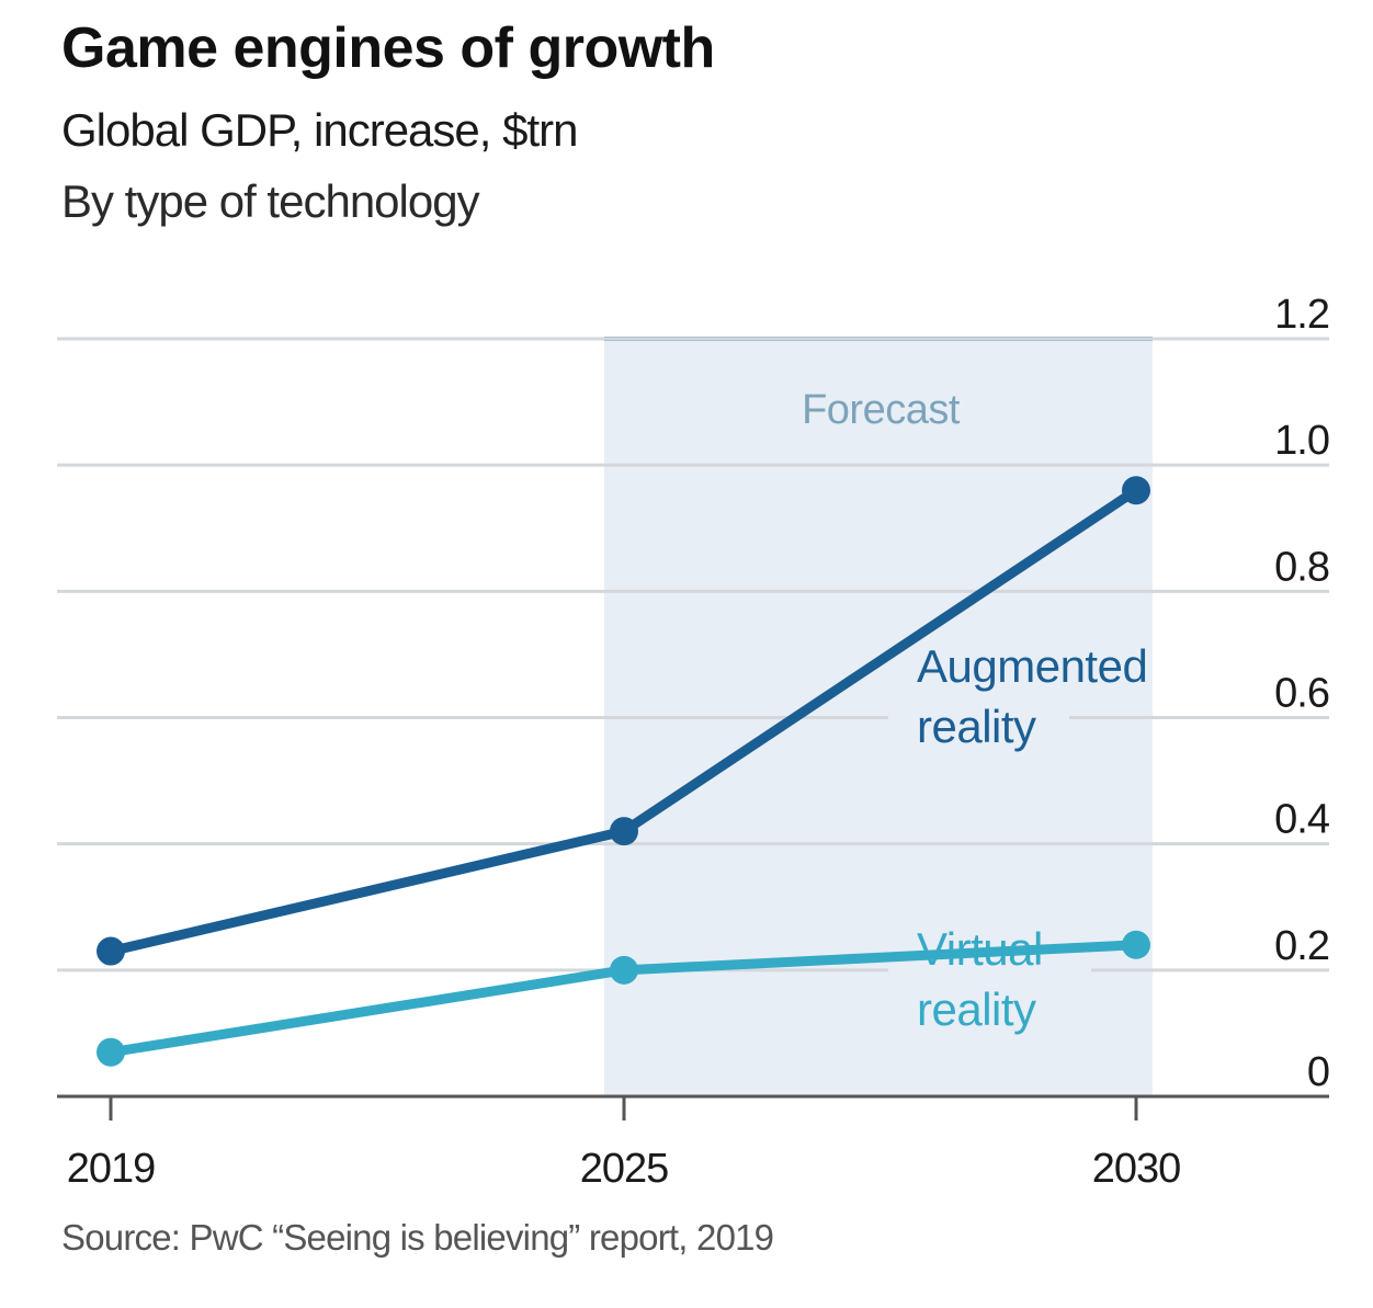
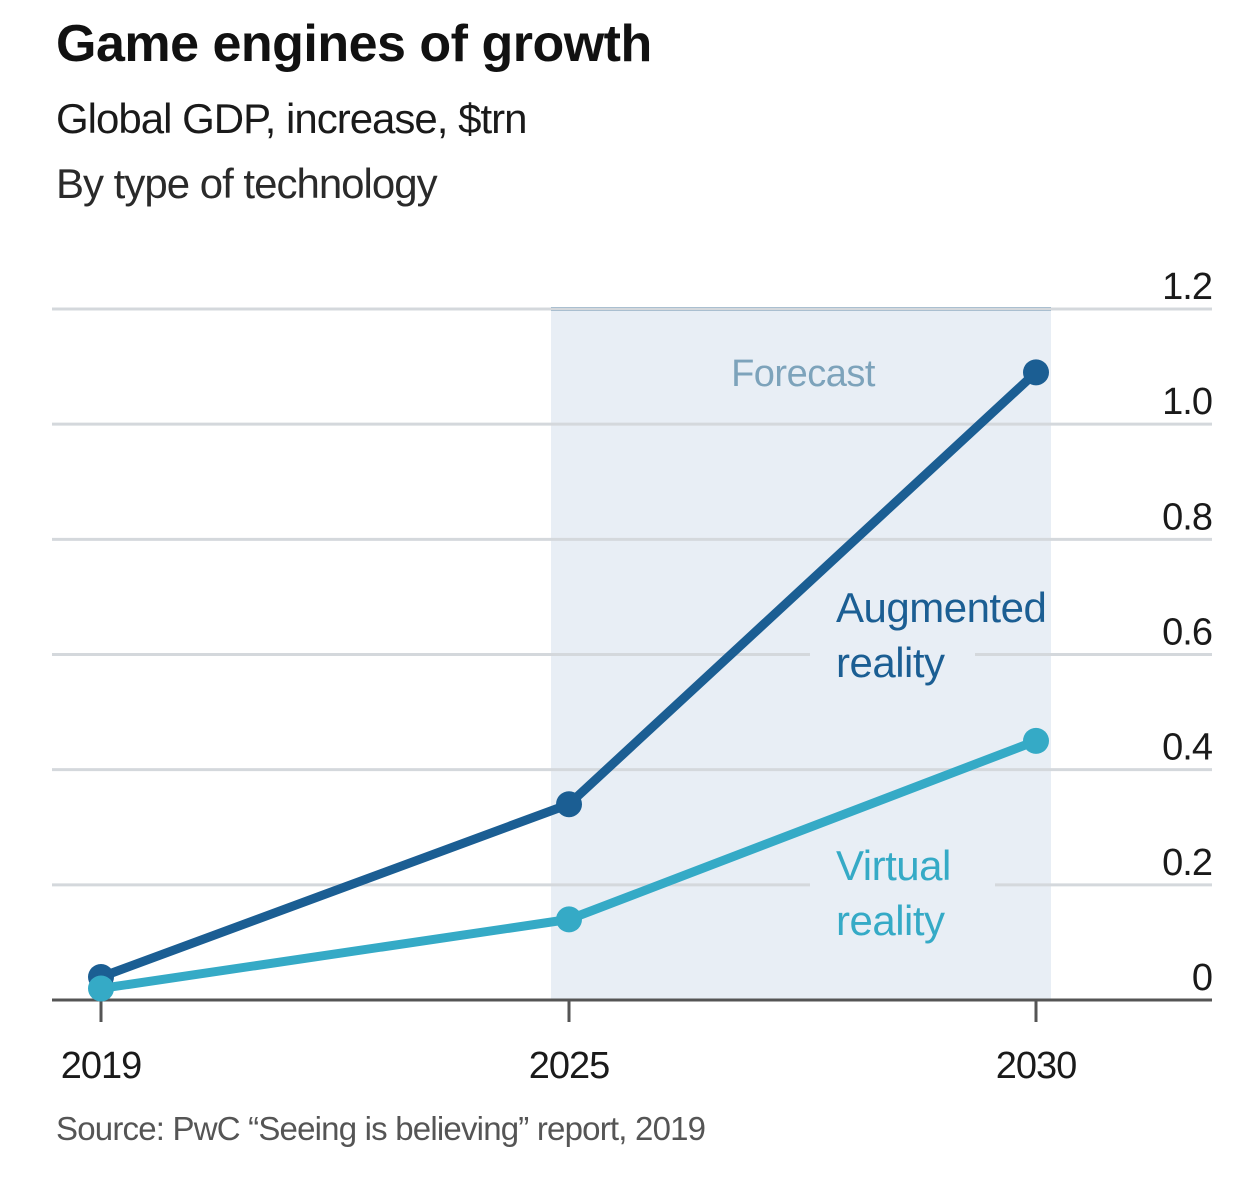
Augmented reality/2019: 0.23 -> 0.04
Virtual reality/2019: 0.07 -> 0.02
Augmented reality/2025: 0.42 -> 0.34
Virtual reality/2025: 0.20 -> 0.14
Augmented reality/2030: 0.96 -> 1.09
Virtual reality/2030: 0.24 -> 0.45
